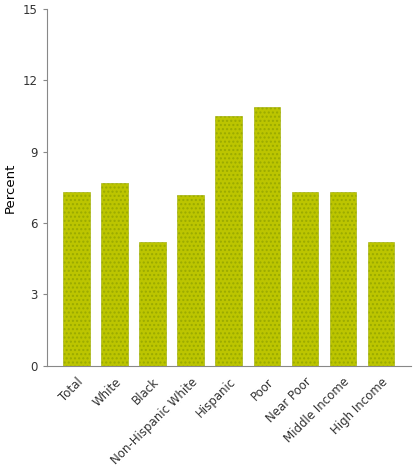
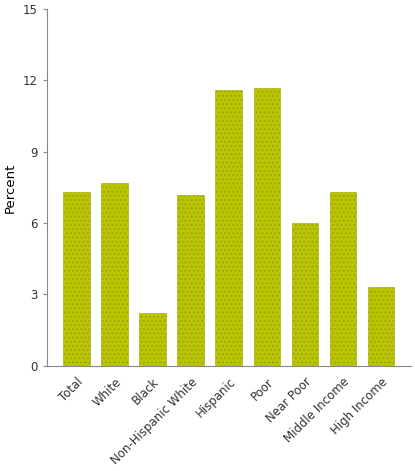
Black: 5.2 -> 2.2
Hispanic: 10.5 -> 11.6
Poor: 10.9 -> 11.7
Near Poor: 7.3 -> 6.0
High Income: 5.2 -> 3.3
